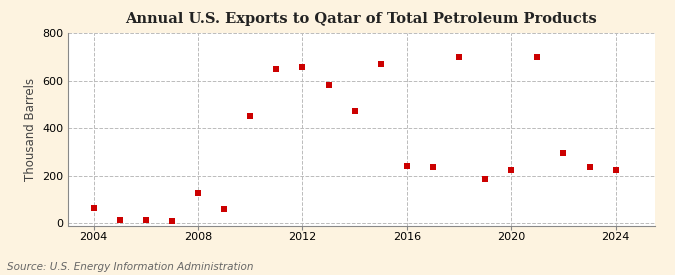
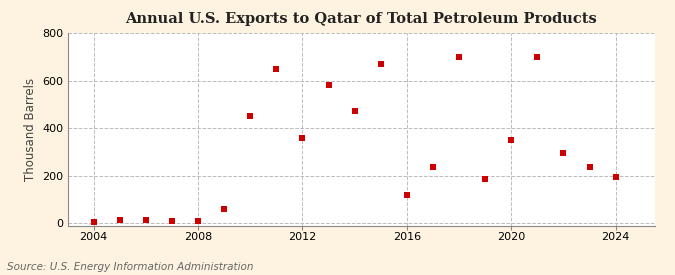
2004: 65 -> 5
2008: 125 -> 10
2012: 655 -> 360
2016: 240 -> 120
2020: 225 -> 350
2024: 225 -> 195
